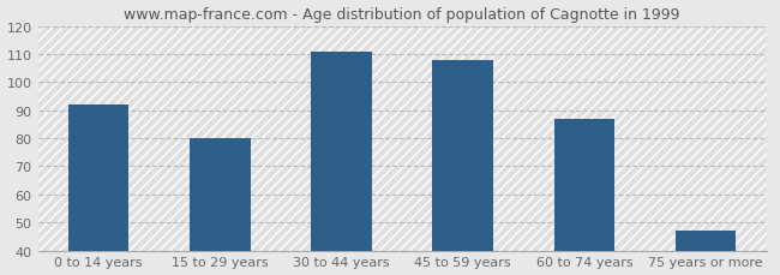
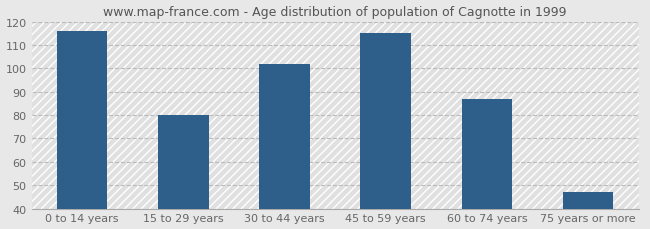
0 to 14 years: 92 -> 116
30 to 44 years: 111 -> 102
45 to 59 years: 108 -> 115
